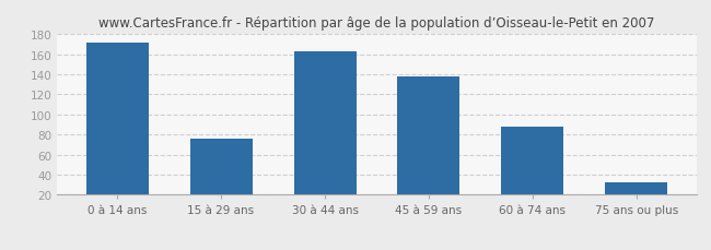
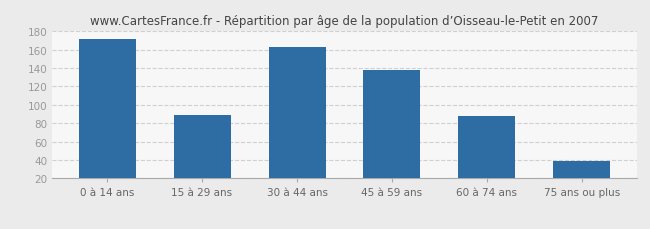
15 à 29 ans: 76 -> 89
75 ans ou plus: 32 -> 39
